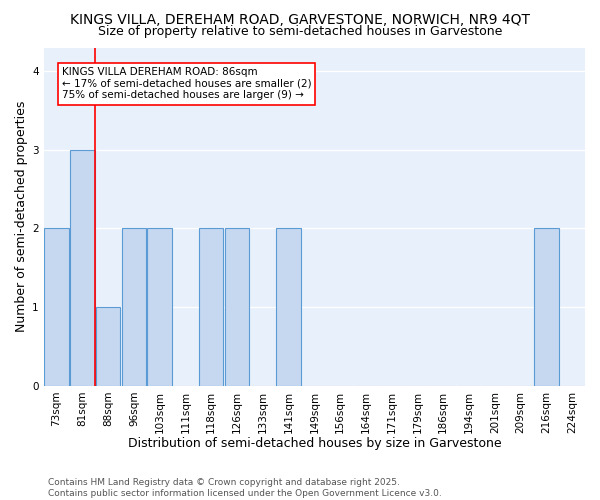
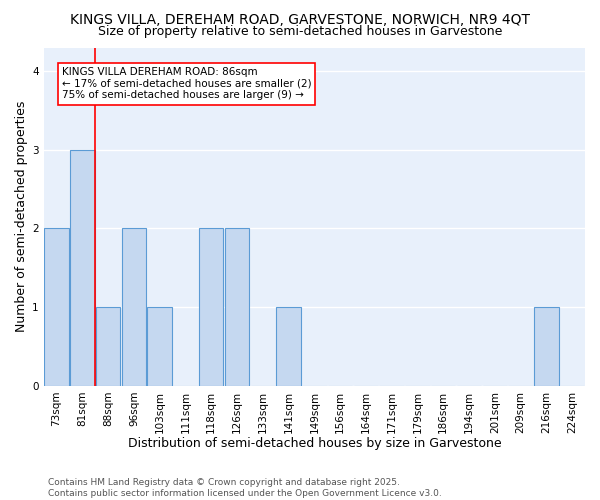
103sqm: 2 -> 1
141sqm: 2 -> 1
216sqm: 2 -> 1
